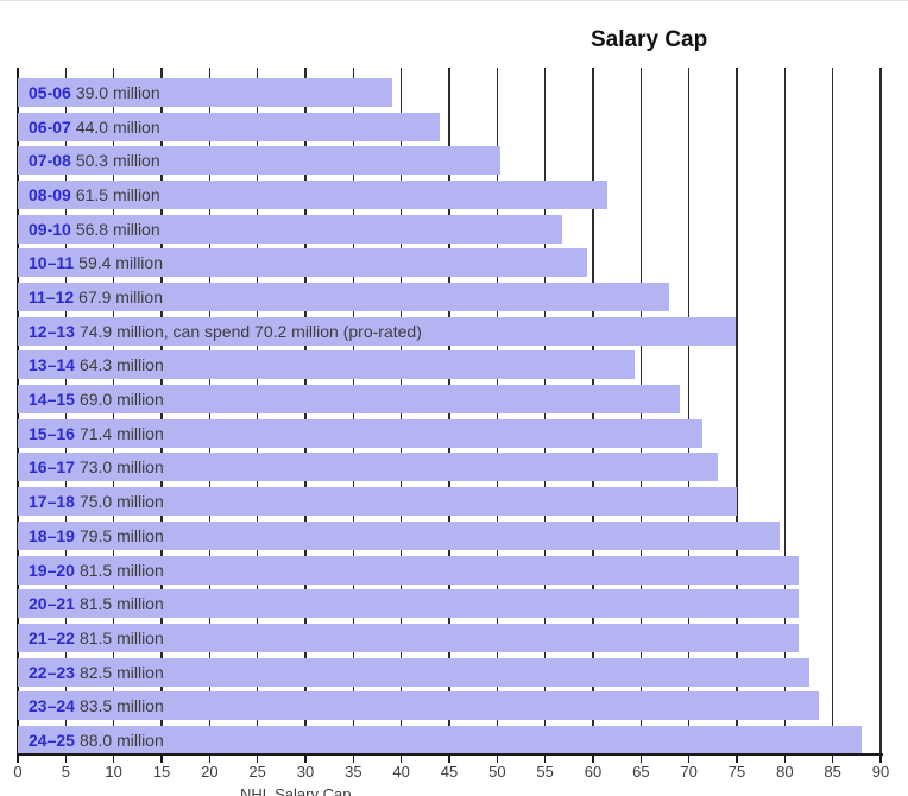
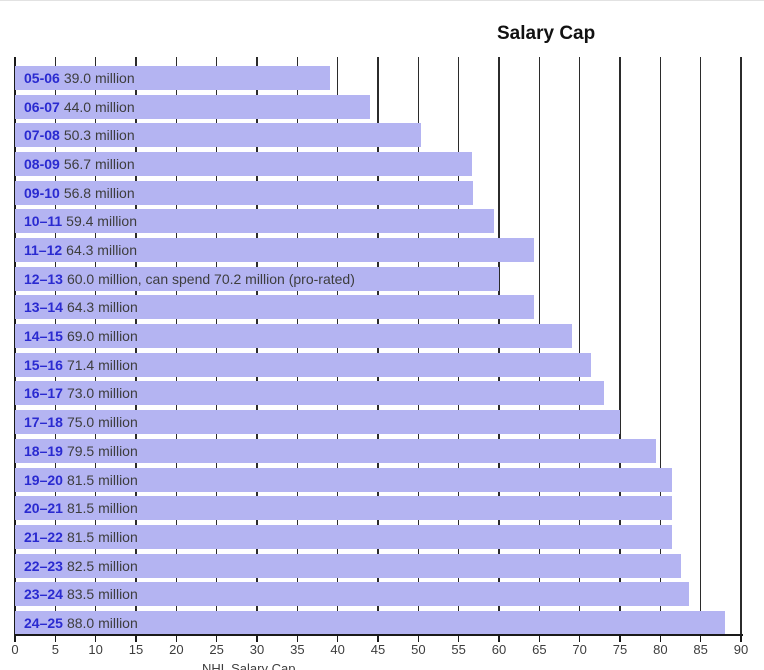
08-09: 61.5 -> 56.7
11–12: 67.9 -> 64.3
12–13: 74.9 -> 60.0
